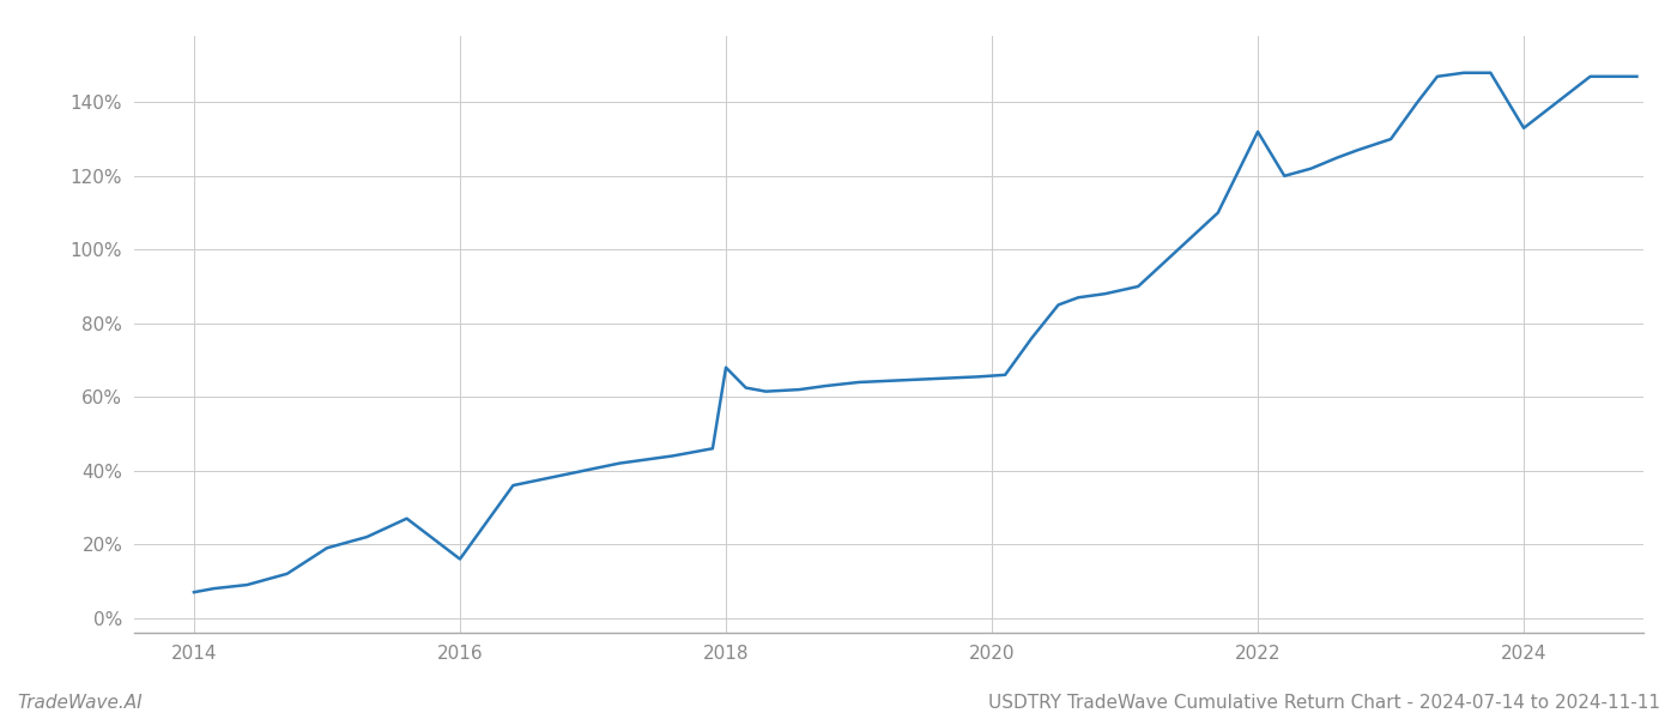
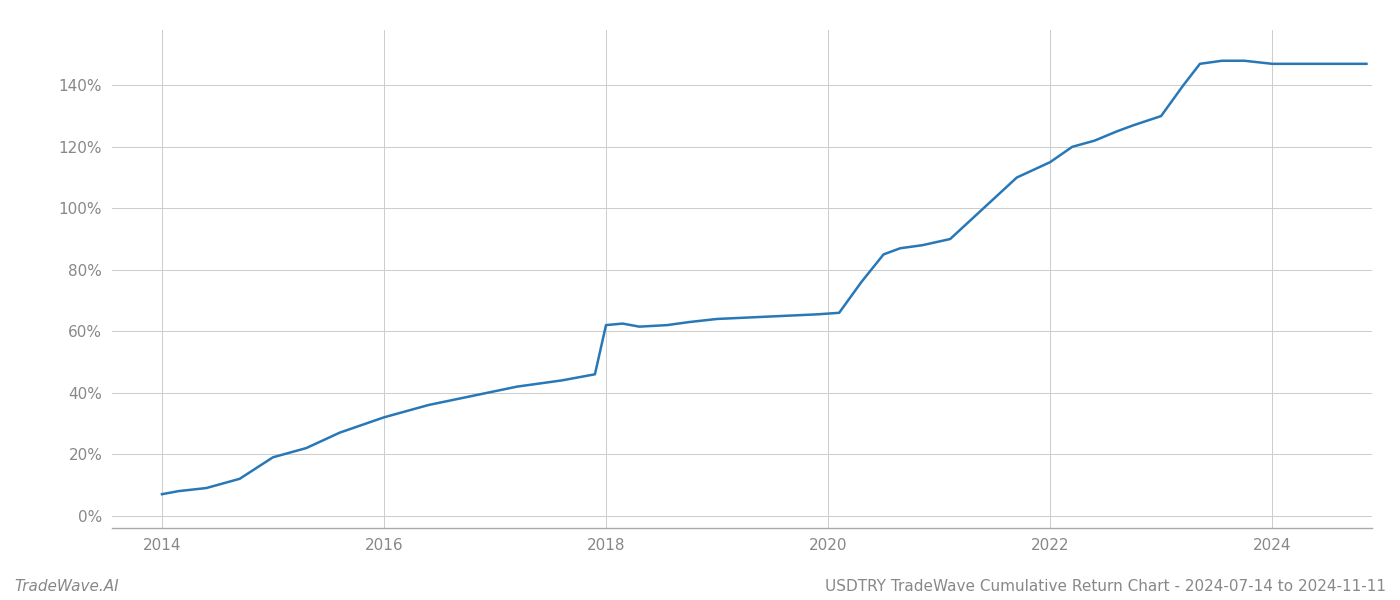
2016: 16.0% -> 32.0%
2018: 68.0% -> 62.0%
2022: 132.0% -> 115.0%
2024: 133.0% -> 147.0%
